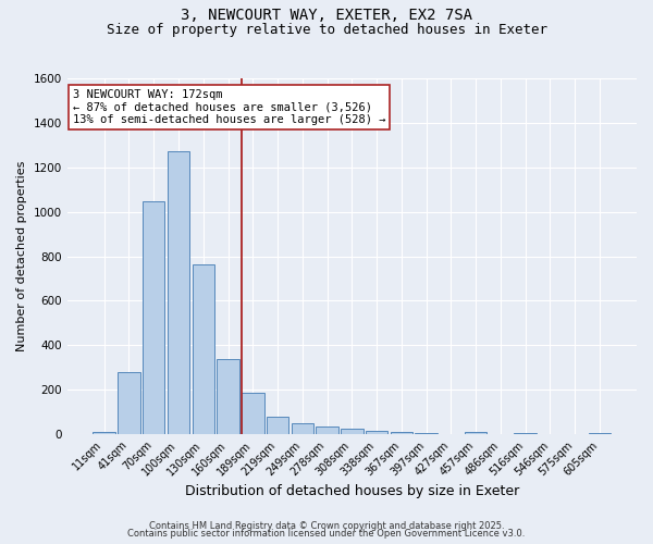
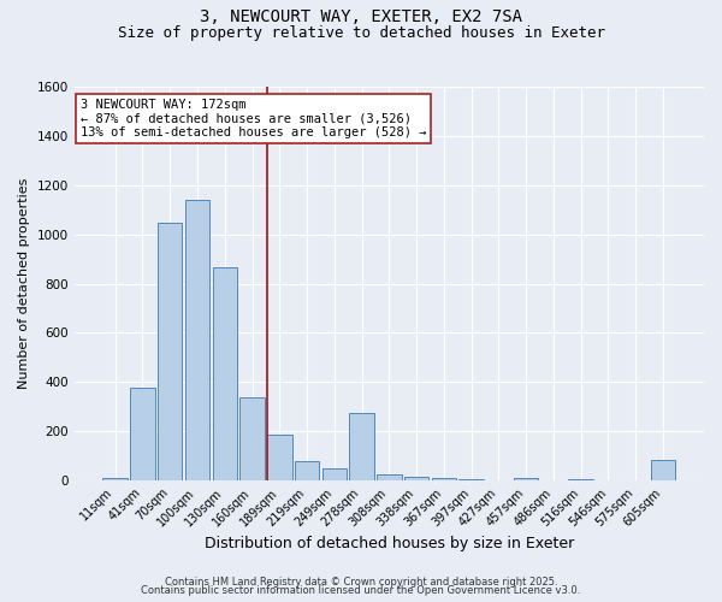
41sqm: 280 -> 375
100sqm: 1270 -> 1140
130sqm: 762 -> 865
278sqm: 37 -> 275
605sqm: 5 -> 85
